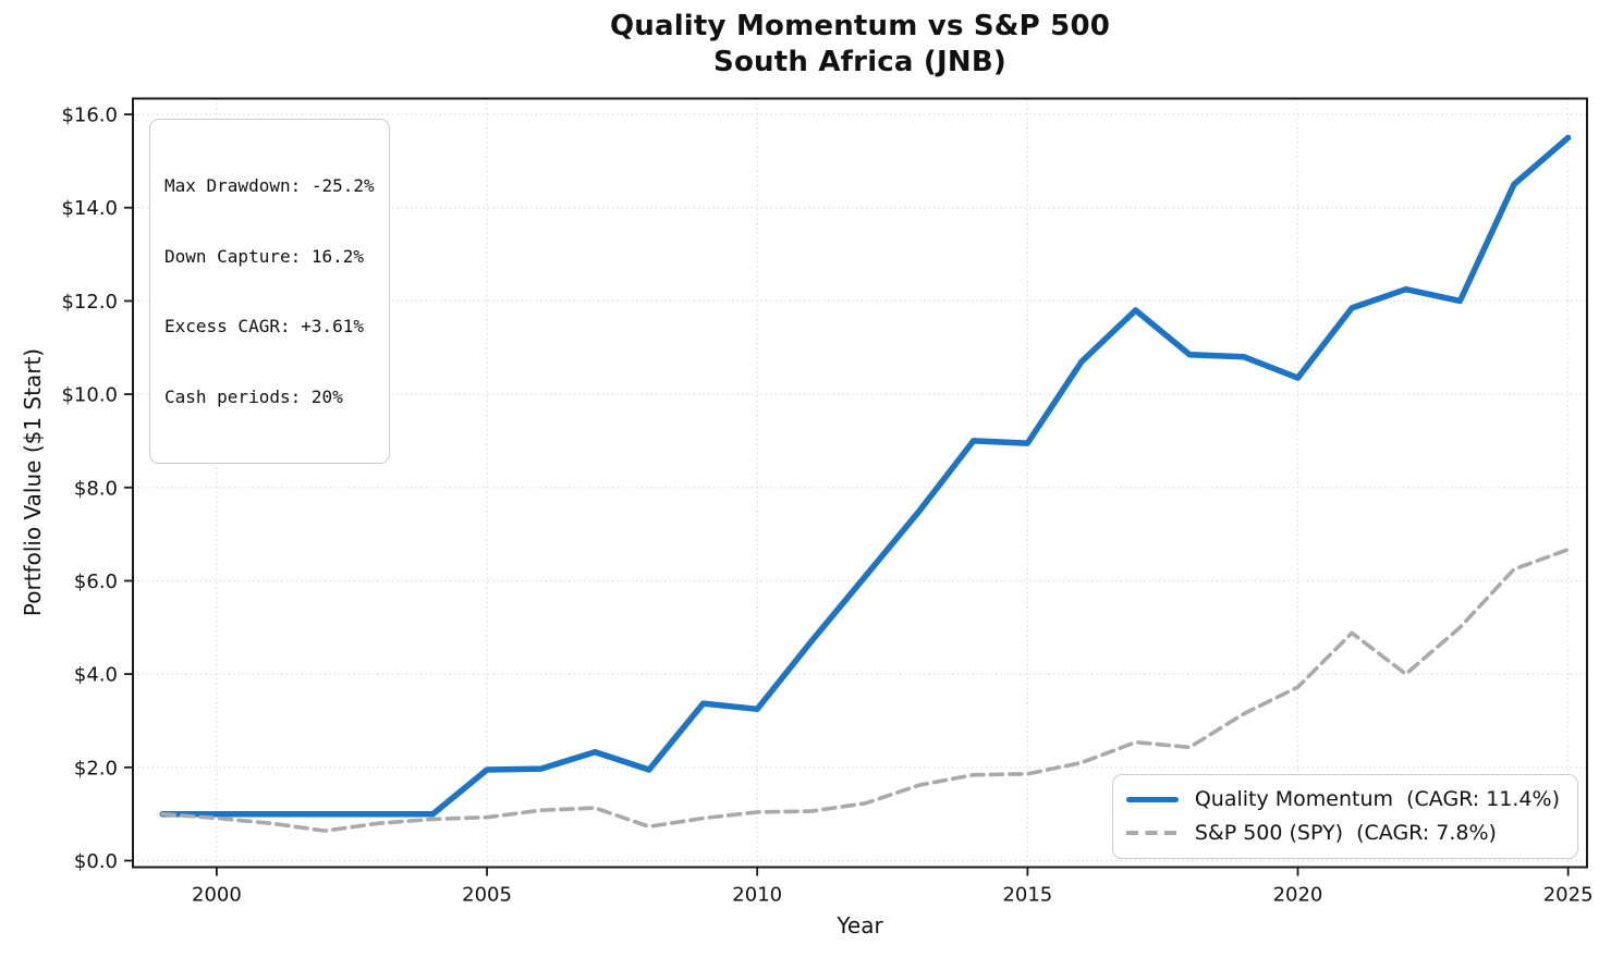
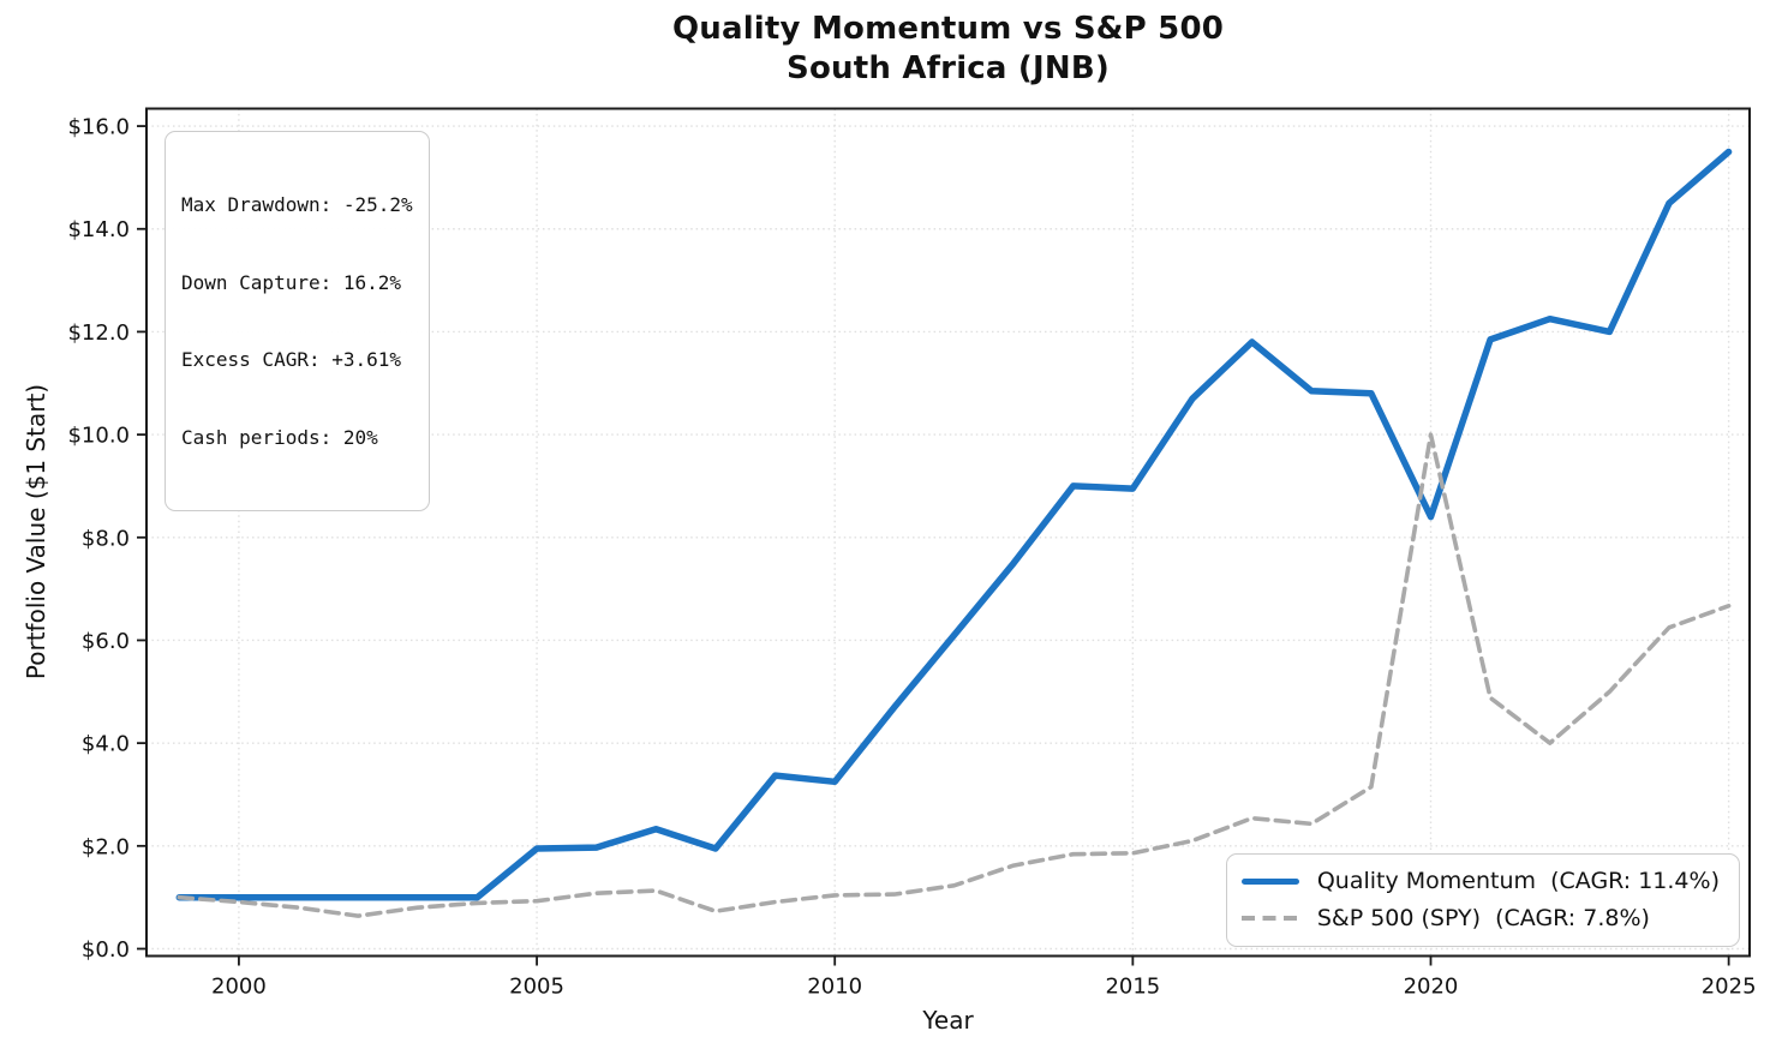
Quality Momentum (CAGR: 11.4%)/2020: $10.3 -> $8.4
S&P 500 (SPY) (CAGR: 7.8%)/2020: $3.7 -> $10.0
